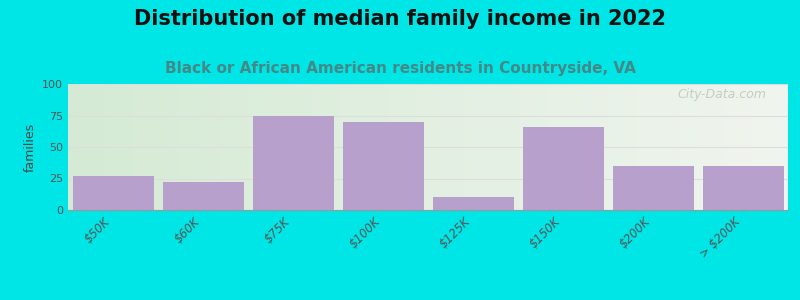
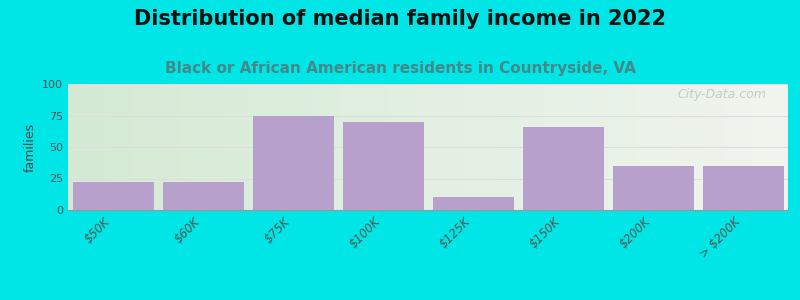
$50K: 27 -> 22
